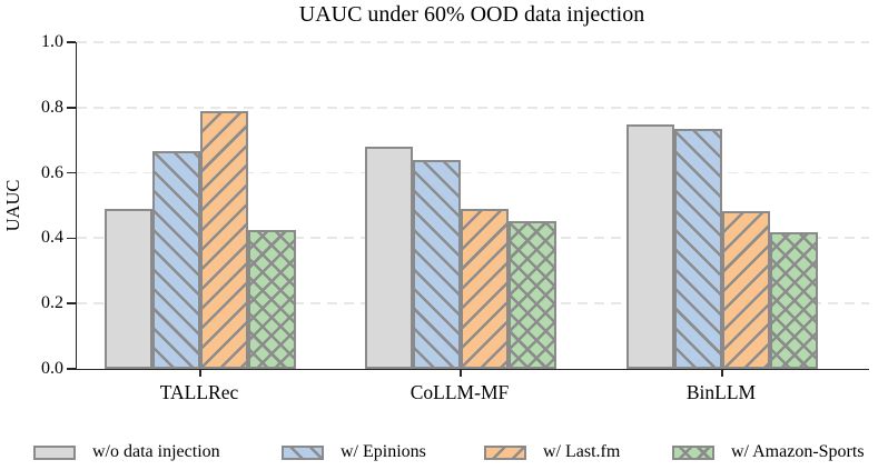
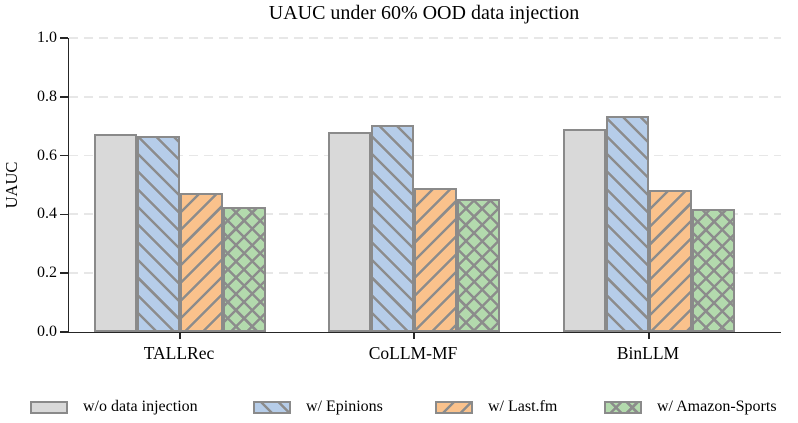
w/o data injection/TALLRec: 0.49 -> 0.68
w/ Last.fm/TALLRec: 0.79 -> 0.47
w/ Epinions/CoLLM-MF: 0.64 -> 0.70
w/o data injection/BinLLM: 0.75 -> 0.69
